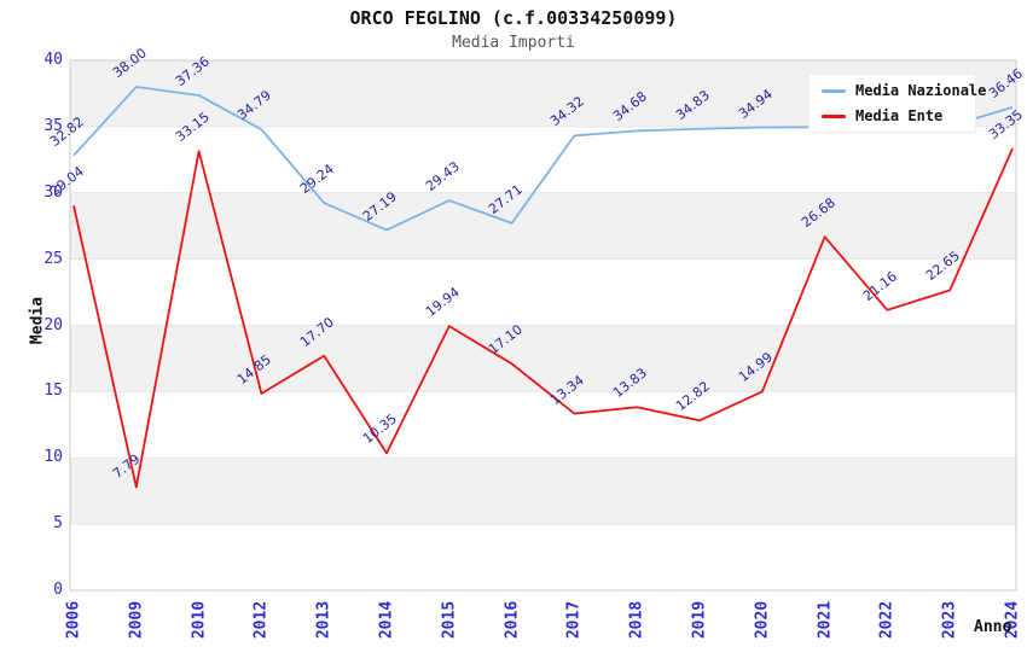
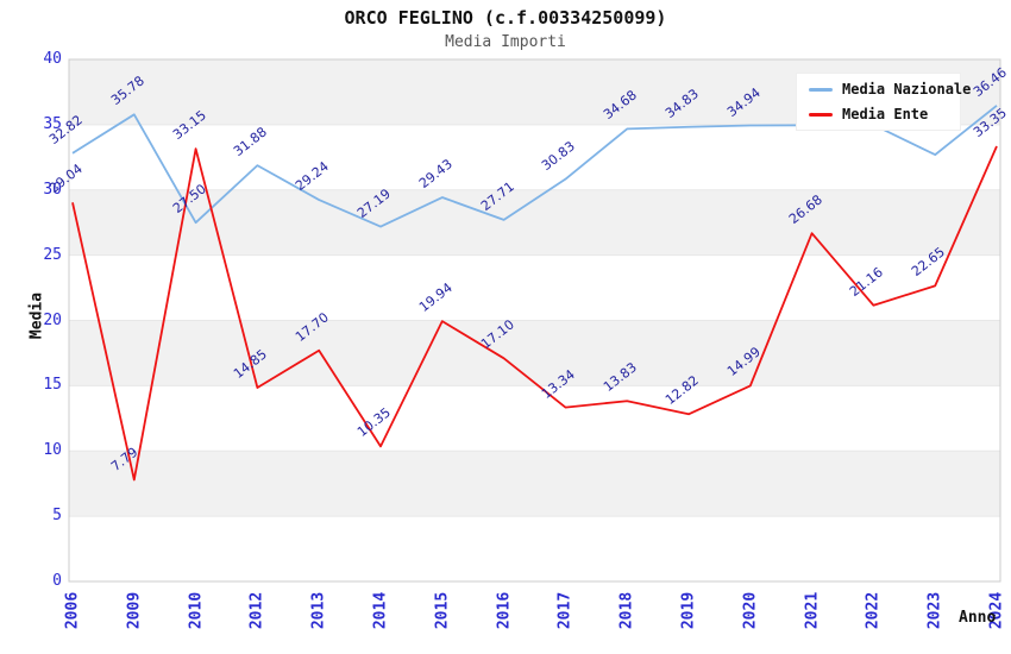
Media Nazionale/2009: 38.00 -> 35.78
Media Nazionale/2010: 37.36 -> 27.50
Media Nazionale/2012: 34.79 -> 31.88
Media Nazionale/2017: 34.32 -> 30.83
Media Nazionale/2023: 35.0 -> 32.7
